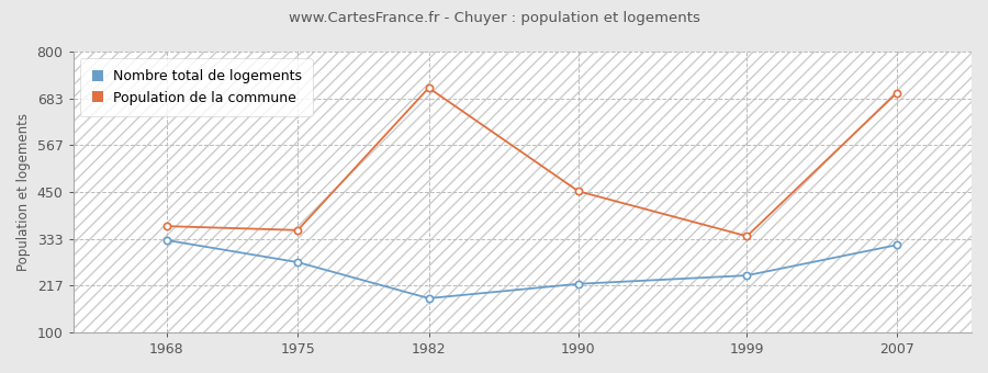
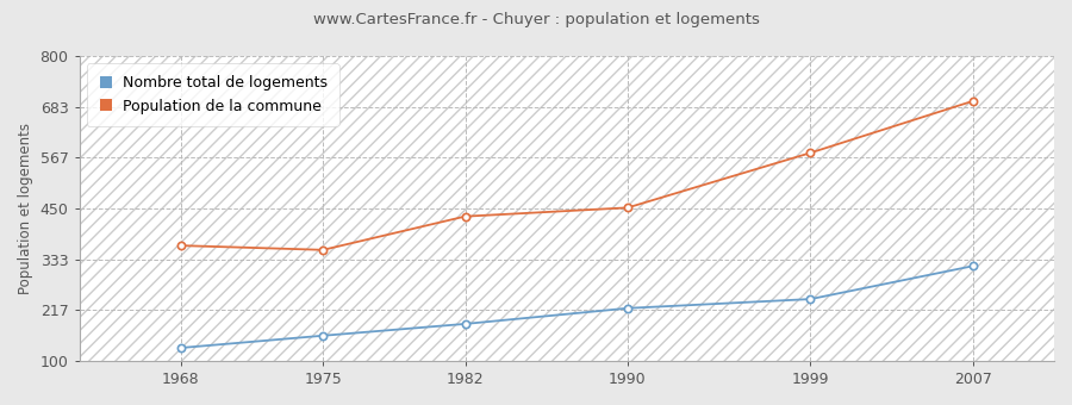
Nombre total de logements/1968: 330 -> 130
Nombre total de logements/1975: 275 -> 158
Population de la commune/1982: 710 -> 432
Population de la commune/1999: 340 -> 578
